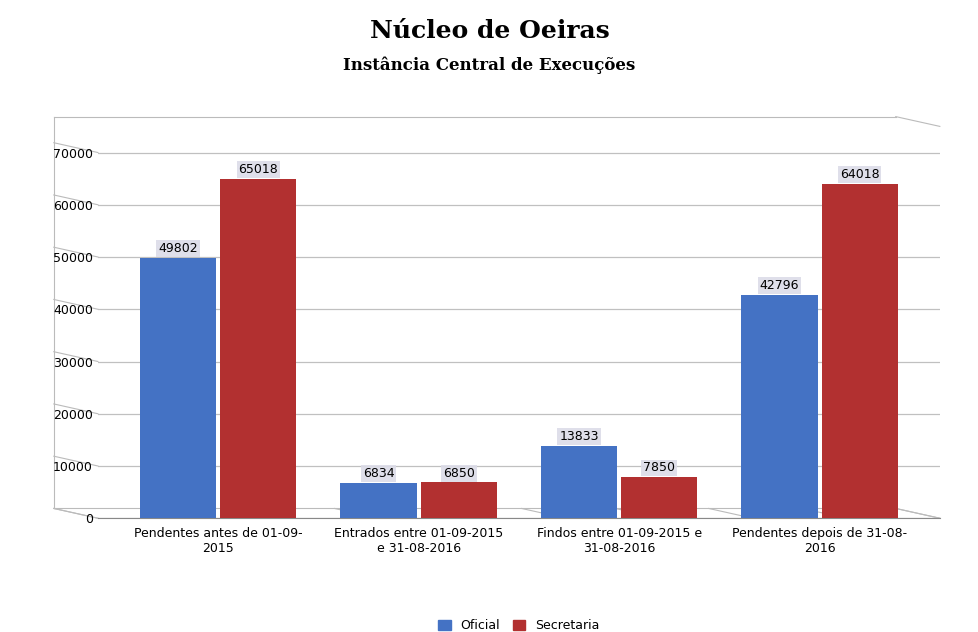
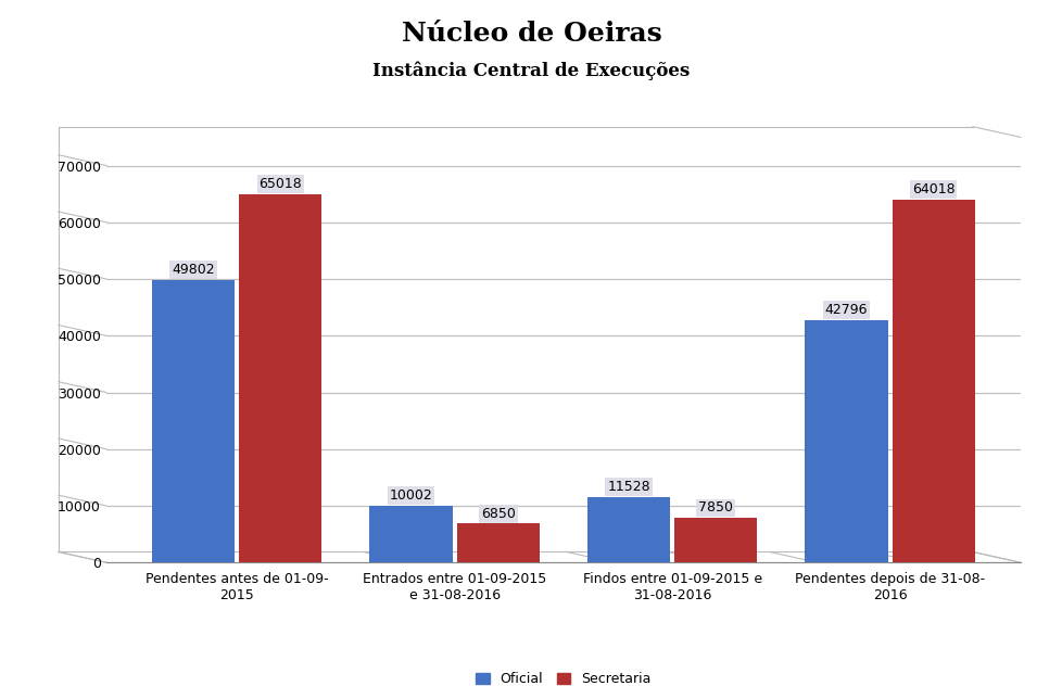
Oficial/Entrados entre 01-09-2015 e 31-08-2016: 6834 -> 10002
Oficial/Findos entre 01-09-2015 e 31-08-2016: 13833 -> 11528
